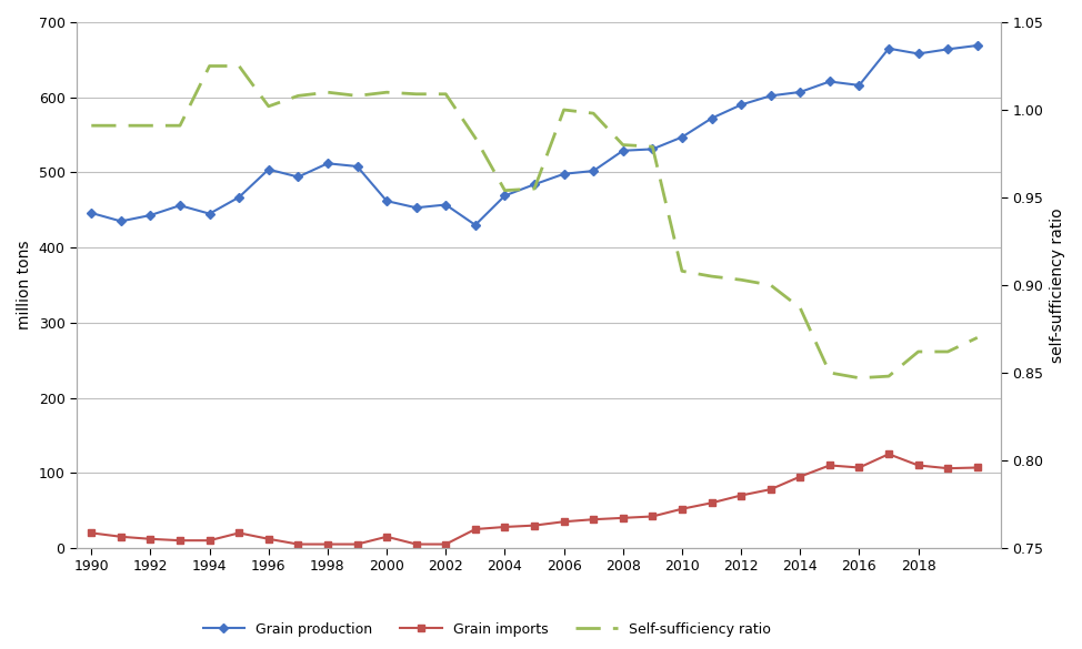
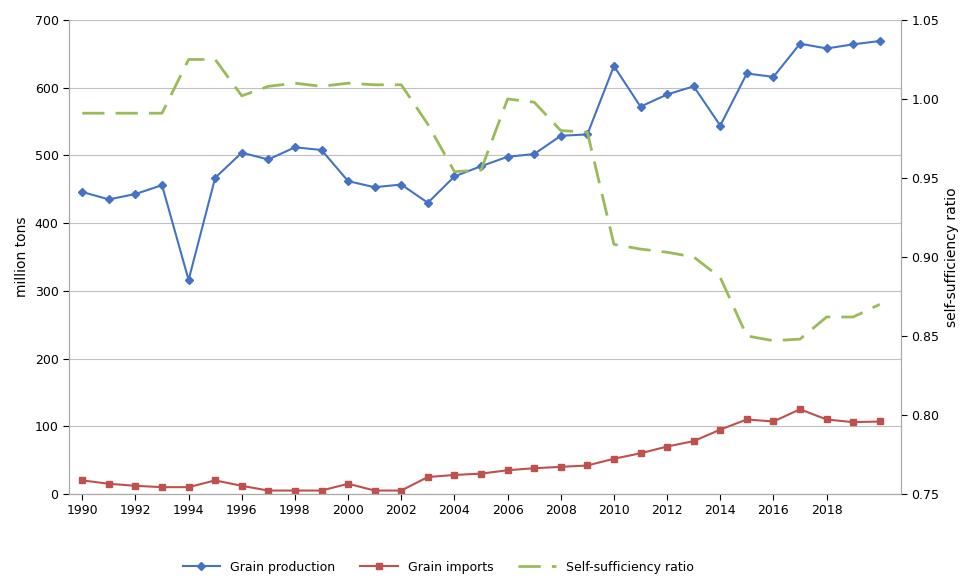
Grain production/1994: 445 -> 316
Grain production/2010: 547 -> 632
Grain production/2014: 607 -> 544
